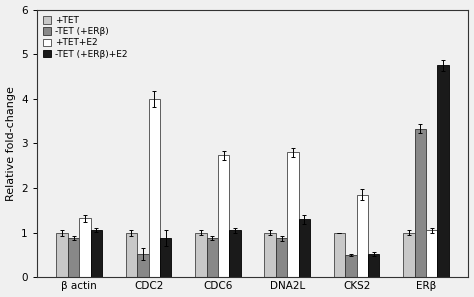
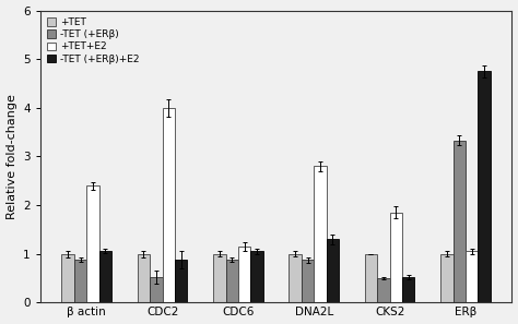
+TET+E2/β actin: 1.32 -> 2.40
+TET+E2/CDC6: 2.73 -> 1.15
